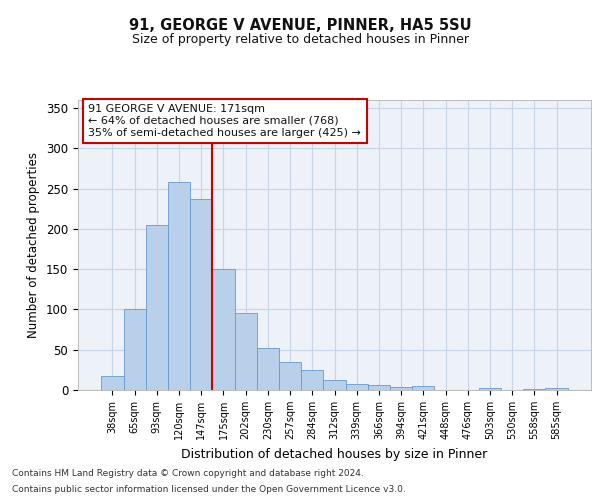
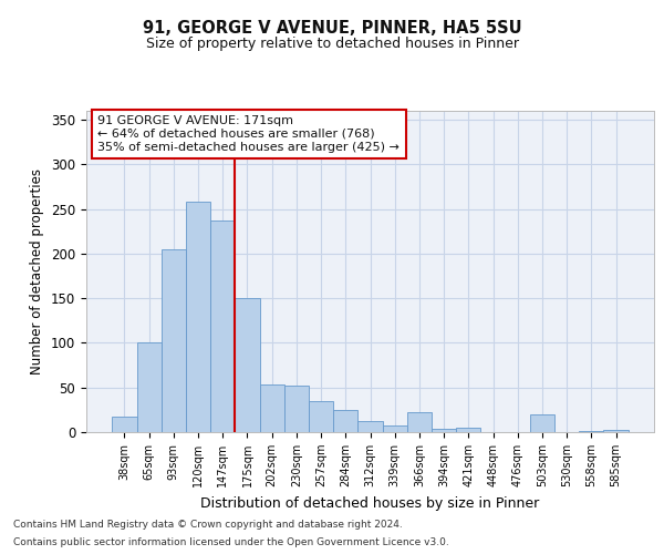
202sqm: 95 -> 54
366sqm: 6 -> 22
503sqm: 2 -> 20
